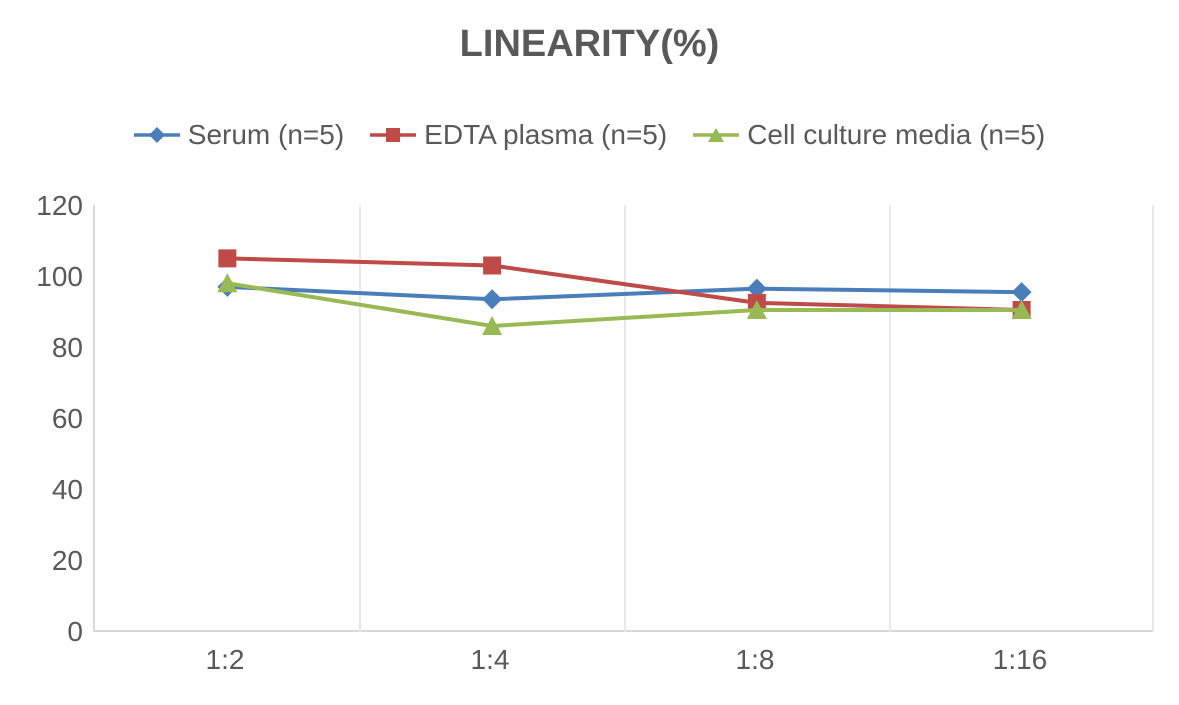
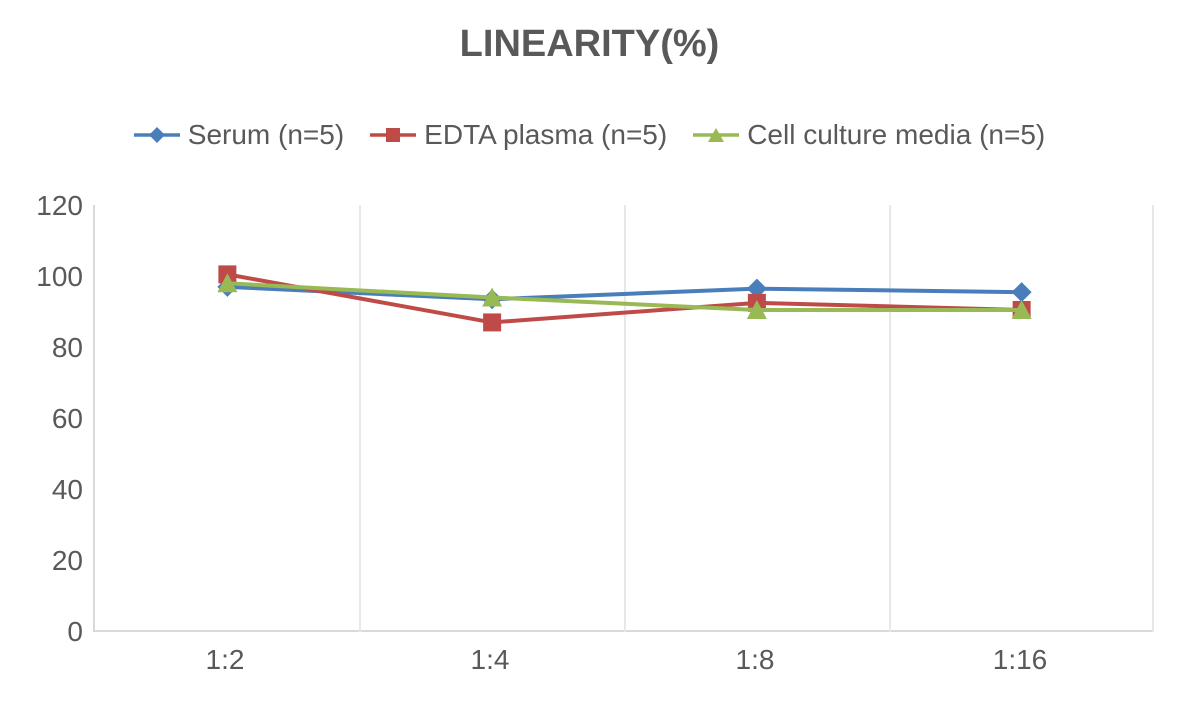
EDTA plasma (n=5)/1:2: 105 -> 100
EDTA plasma (n=5)/1:4: 103 -> 87
Cell culture media (n=5)/1:4: 86 -> 94
